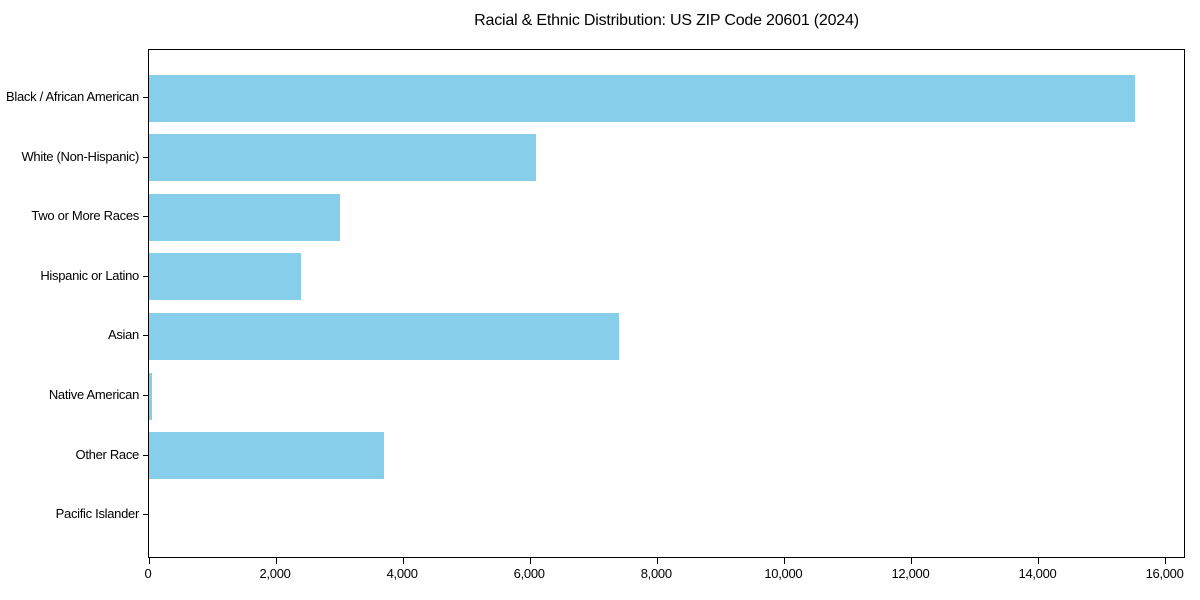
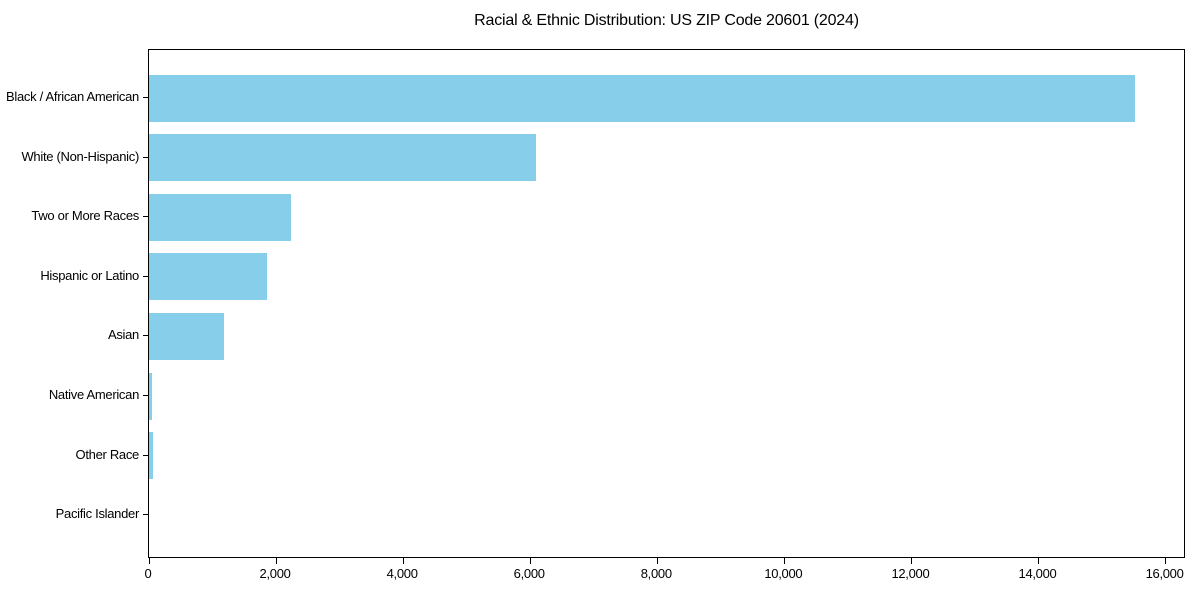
Two or More Races: 3000 -> 2200
Hispanic or Latino: 2400 -> 1900
Asian: 7400 -> 1200
Other Race: 3700 -> 100
